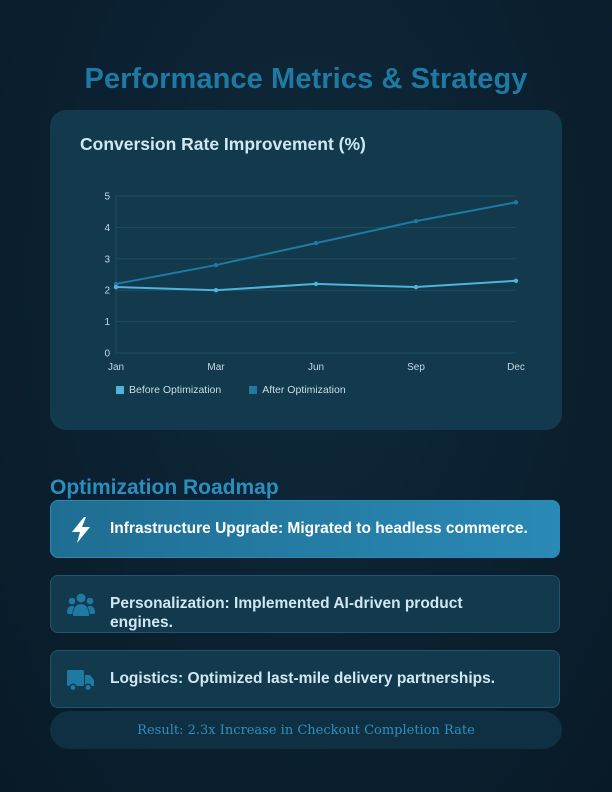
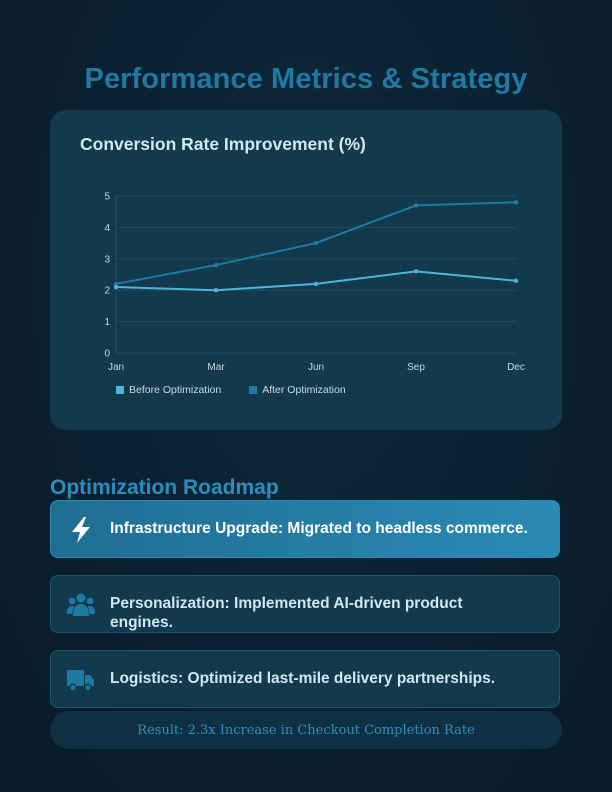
Before Optimization/Sep: 2.1 -> 2.6
After Optimization/Sep: 4.2 -> 4.7
